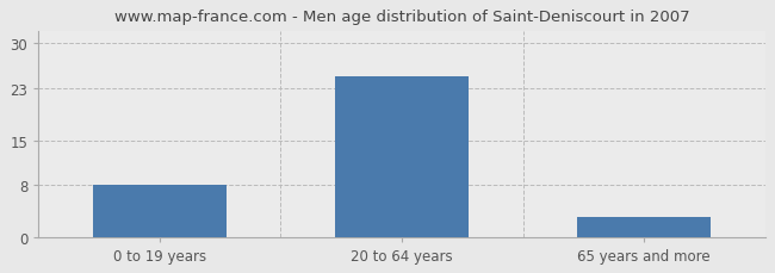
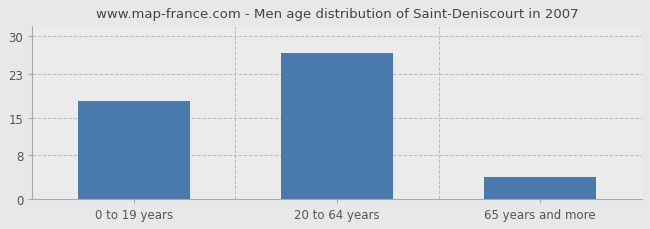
0 to 19 years: 8 -> 18
20 to 64 years: 25 -> 27
65 years and more: 3 -> 4
